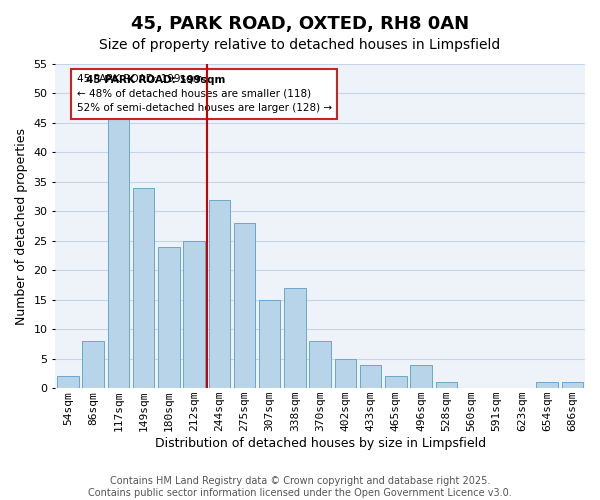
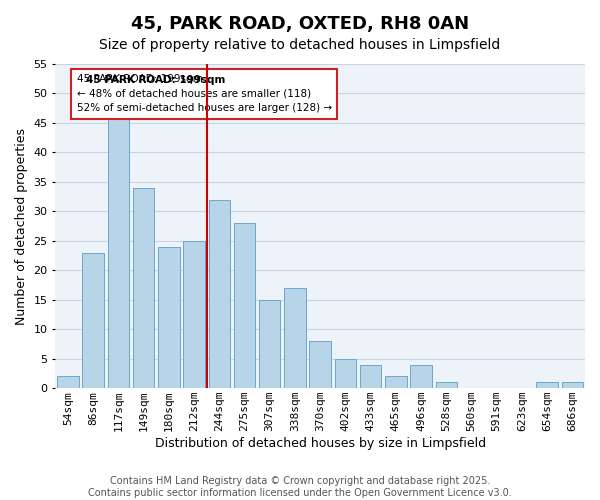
86sqm: 8 -> 23
